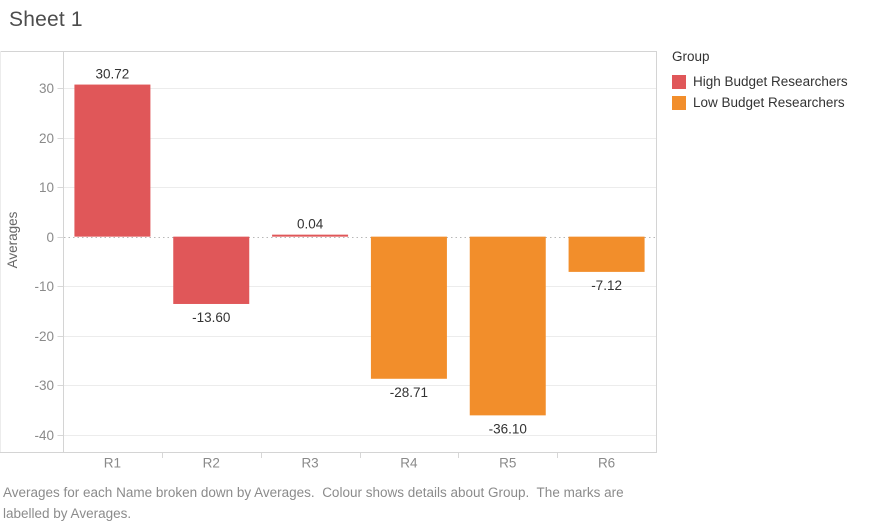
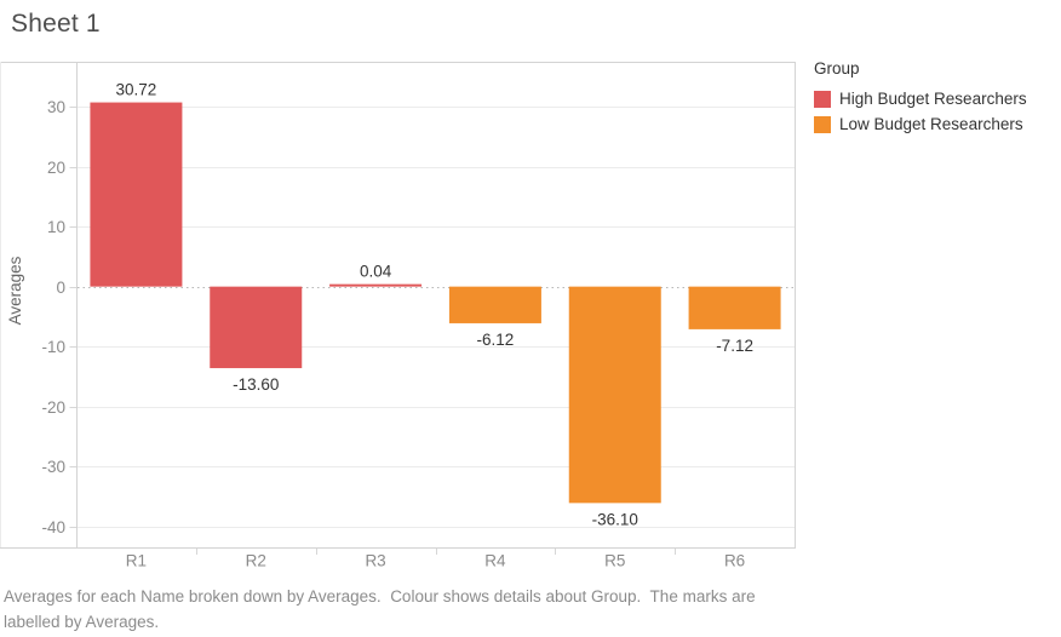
R4: -28.71 -> -6.12
